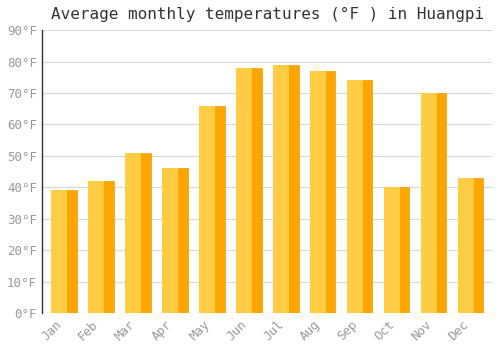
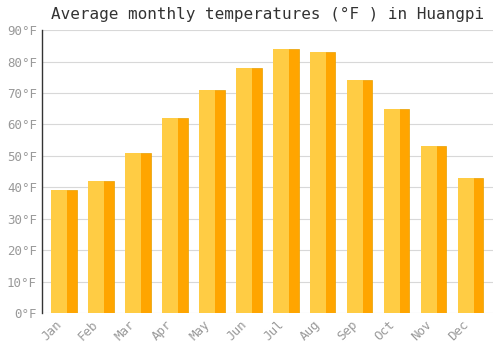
Apr: 46°F -> 62°F
May: 66°F -> 71°F
Jul: 79°F -> 84°F
Aug: 77°F -> 83°F
Oct: 40°F -> 65°F
Nov: 70°F -> 53°F
